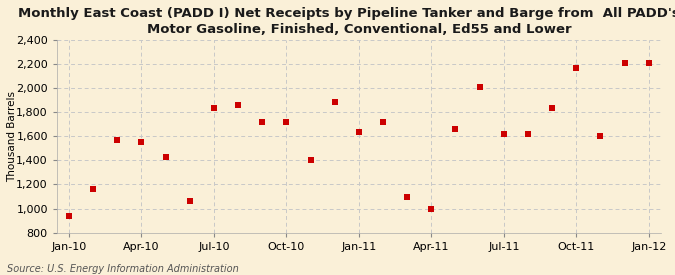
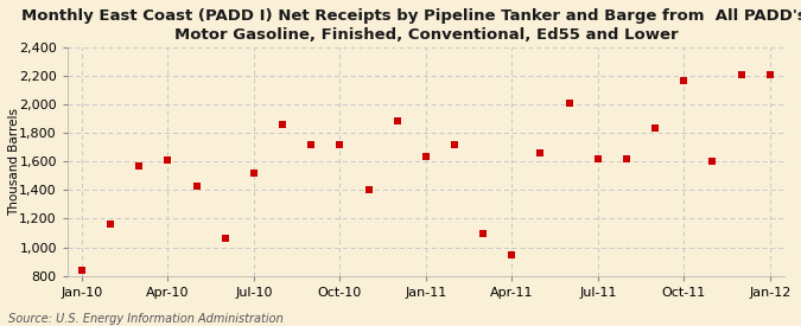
Jan-10: 940 -> 840
Apr-10: 1,550 -> 1,610
Jul-10: 1,840 -> 1,520
Apr-11: 1,000 -> 950
